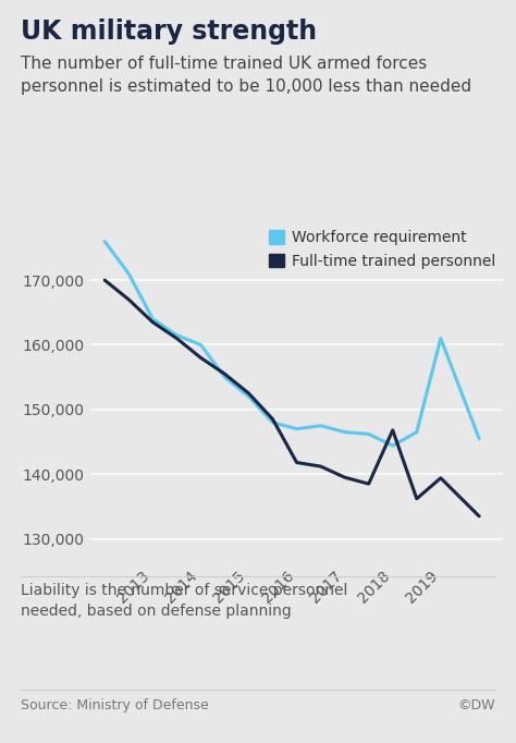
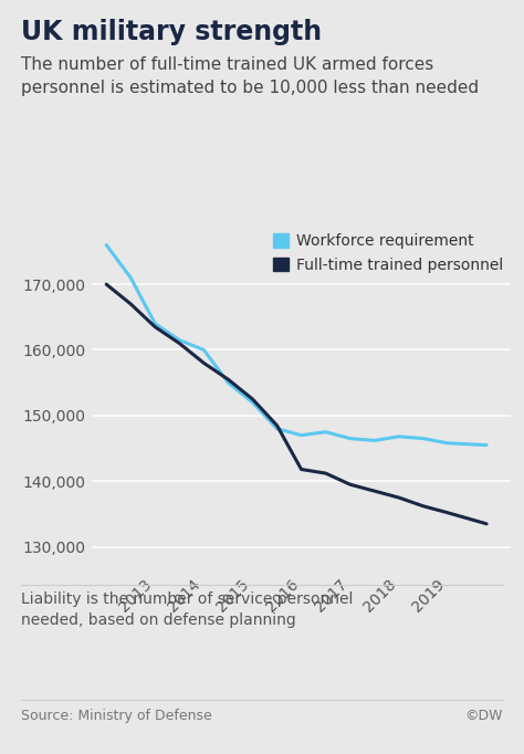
Workforce requirement/2018: 144,400 -> 146,800
Full-time trained personnel/2018: 146,800 -> 137,500
Workforce requirement/2019: 161,000 -> 145,800
Full-time trained personnel/2019: 139,400 -> 135,200
